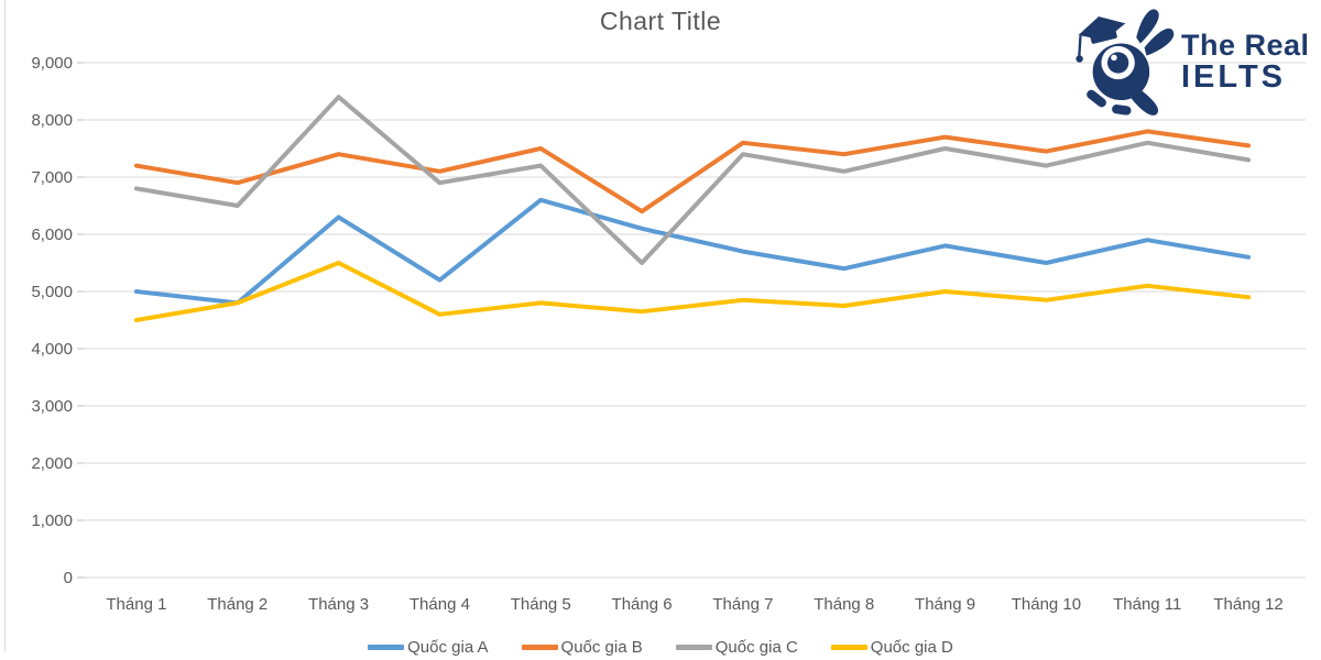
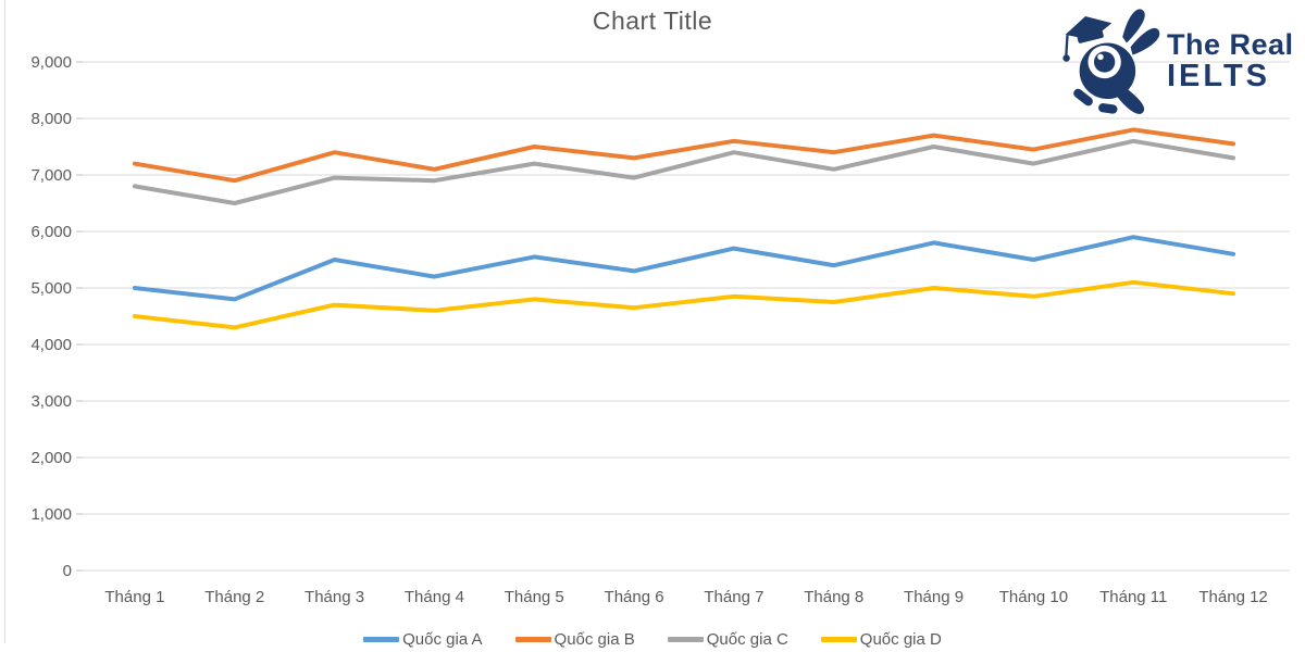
Quốc gia D/Tháng 2: 4800 -> 4300
Quốc gia A/Tháng 3: 6300 -> 5500
Quốc gia C/Tháng 3: 8400 -> 7000
Quốc gia D/Tháng 3: 5500 -> 4700
Quốc gia A/Tháng 5: 6600 -> 5600
Quốc gia A/Tháng 6: 6100 -> 5300
Quốc gia B/Tháng 6: 6400 -> 7300
Quốc gia C/Tháng 6: 5500 -> 7000
